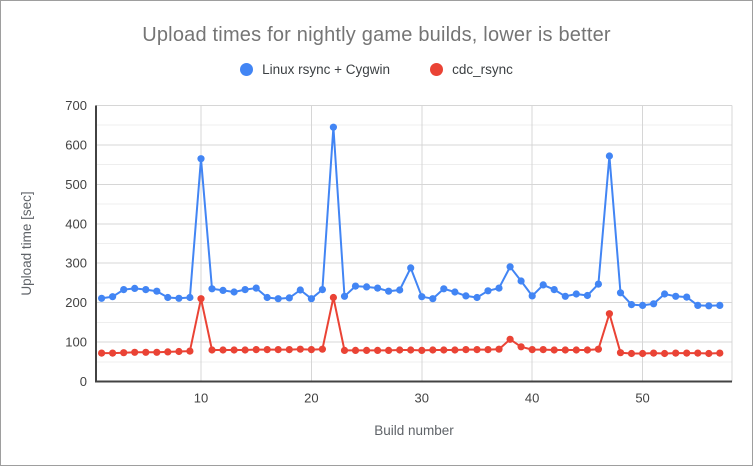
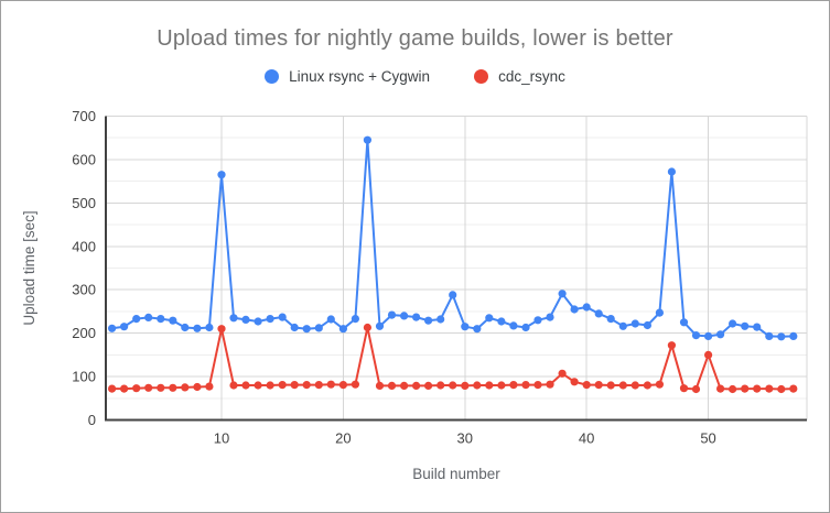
Linux rsync + Cygwin/40: 220 -> 260
cdc_rsync/50: 70 -> 150
